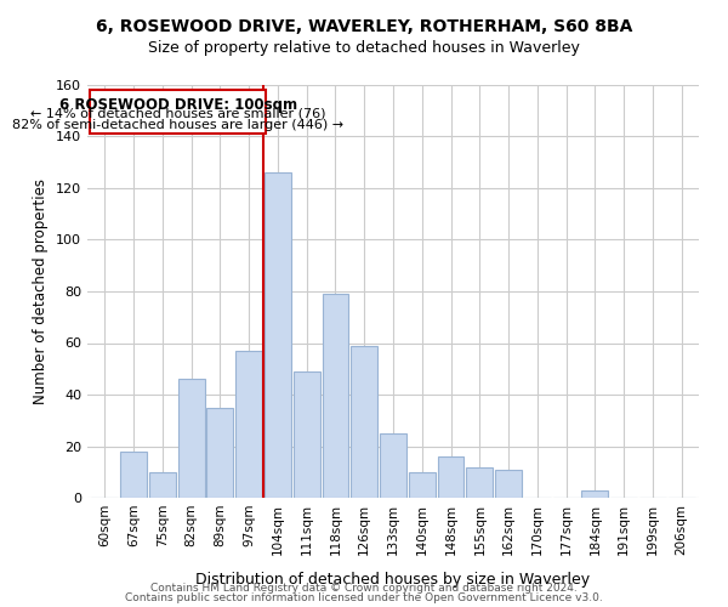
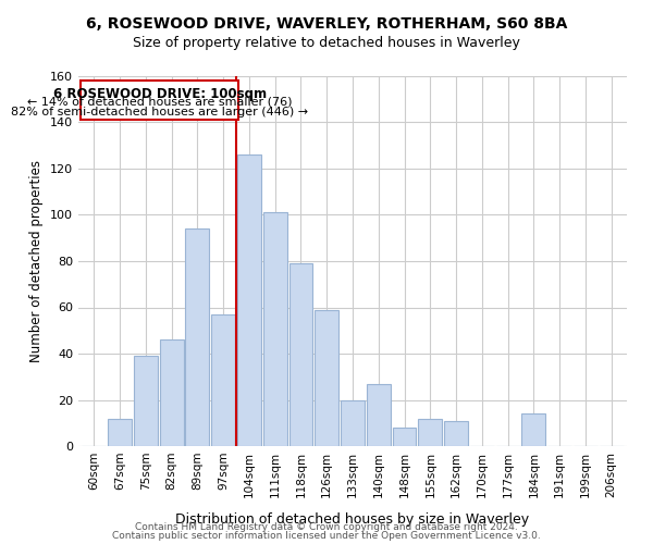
67sqm: 18 -> 12
75sqm: 10 -> 39
89sqm: 35 -> 94
111sqm: 49 -> 101
133sqm: 25 -> 20
140sqm: 10 -> 27
148sqm: 16 -> 8
184sqm: 3 -> 14
